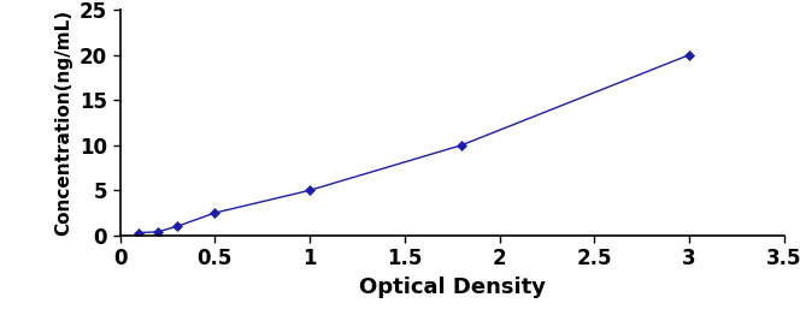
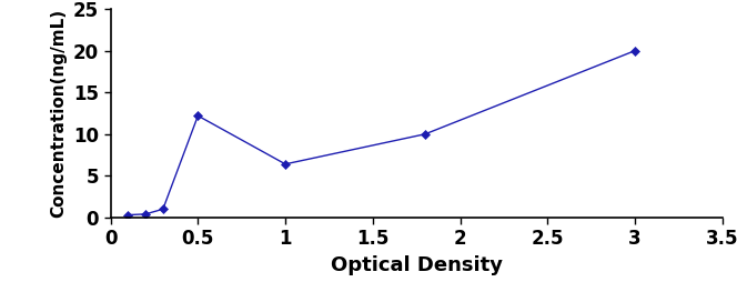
0.5: 2.5 -> 12.2
1: 5.0 -> 6.4
